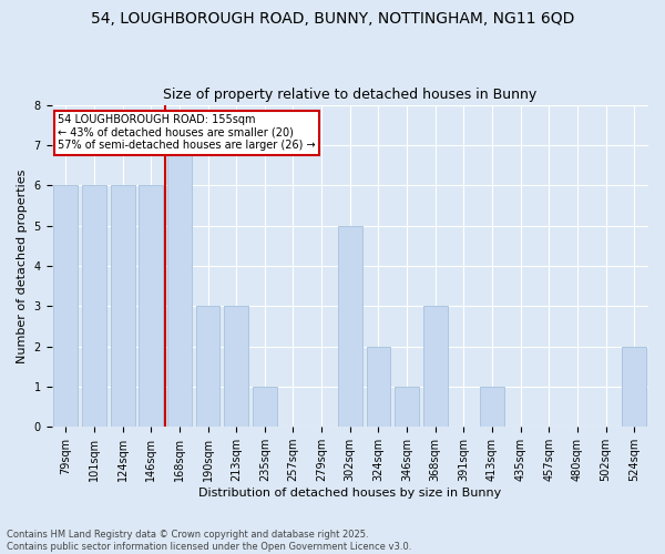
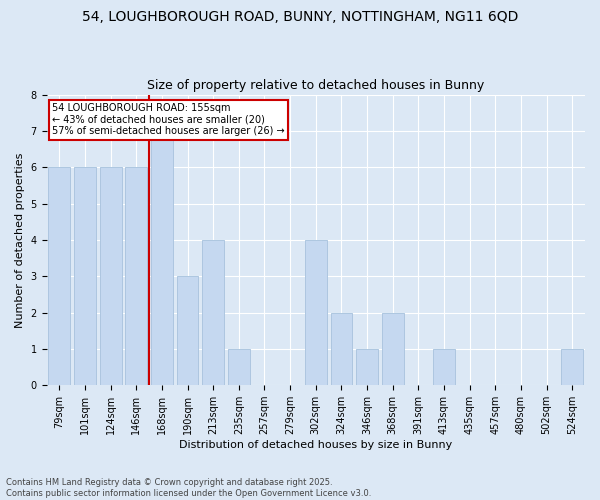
213sqm: 3 -> 4
302sqm: 5 -> 4
368sqm: 3 -> 2
524sqm: 2 -> 1
